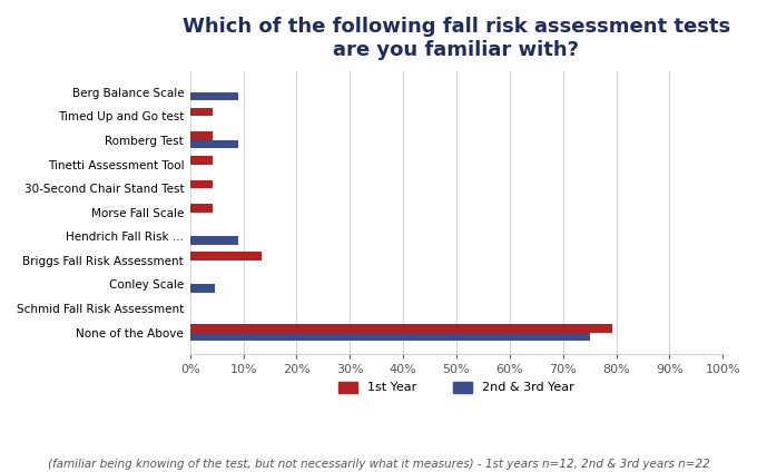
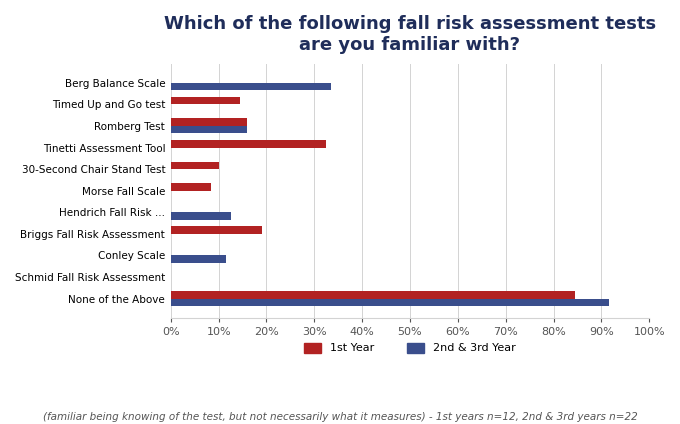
2nd & 3rd Year/Berg Balance Scale: 9.1% -> 33.5%
1st Year/Timed Up and Go test: 4.2% -> 14.5%
1st Year/Romberg Test: 4.2% -> 16.0%
2nd & 3rd Year/Romberg Test: 9.1% -> 16.0%
1st Year/Tinetti Assessment Tool: 4.2% -> 32.5%
1st Year/30-Second Chair Stand Test: 4.2% -> 10.0%
1st Year/Morse Fall Scale: 4.2% -> 8.5%
2nd & 3rd Year/Hendrich Fall Risk ...: 9.1% -> 12.5%
1st Year/Briggs Fall Risk Assessment: 13.3% -> 19.0%
2nd & 3rd Year/Conley Scale: 4.5% -> 11.5%
1st Year/None of the Above: 79.2% -> 84.5%
2nd & 3rd Year/None of the Above: 75.0% -> 91.5%
